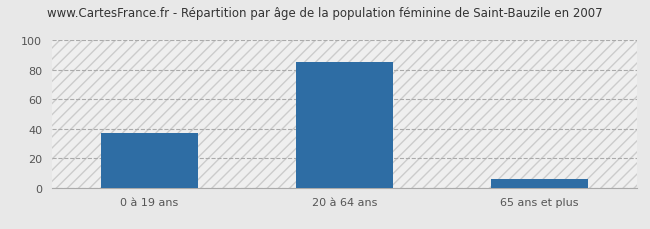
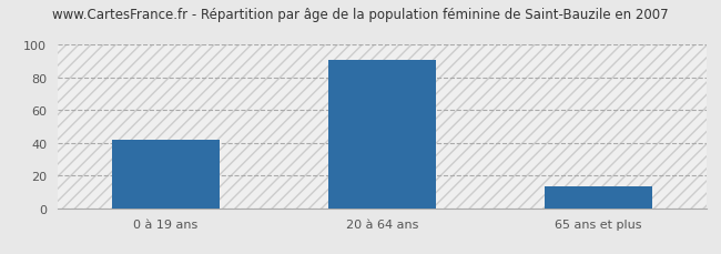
0 à 19 ans: 37 -> 42
20 à 64 ans: 85 -> 91
65 ans et plus: 6 -> 13
